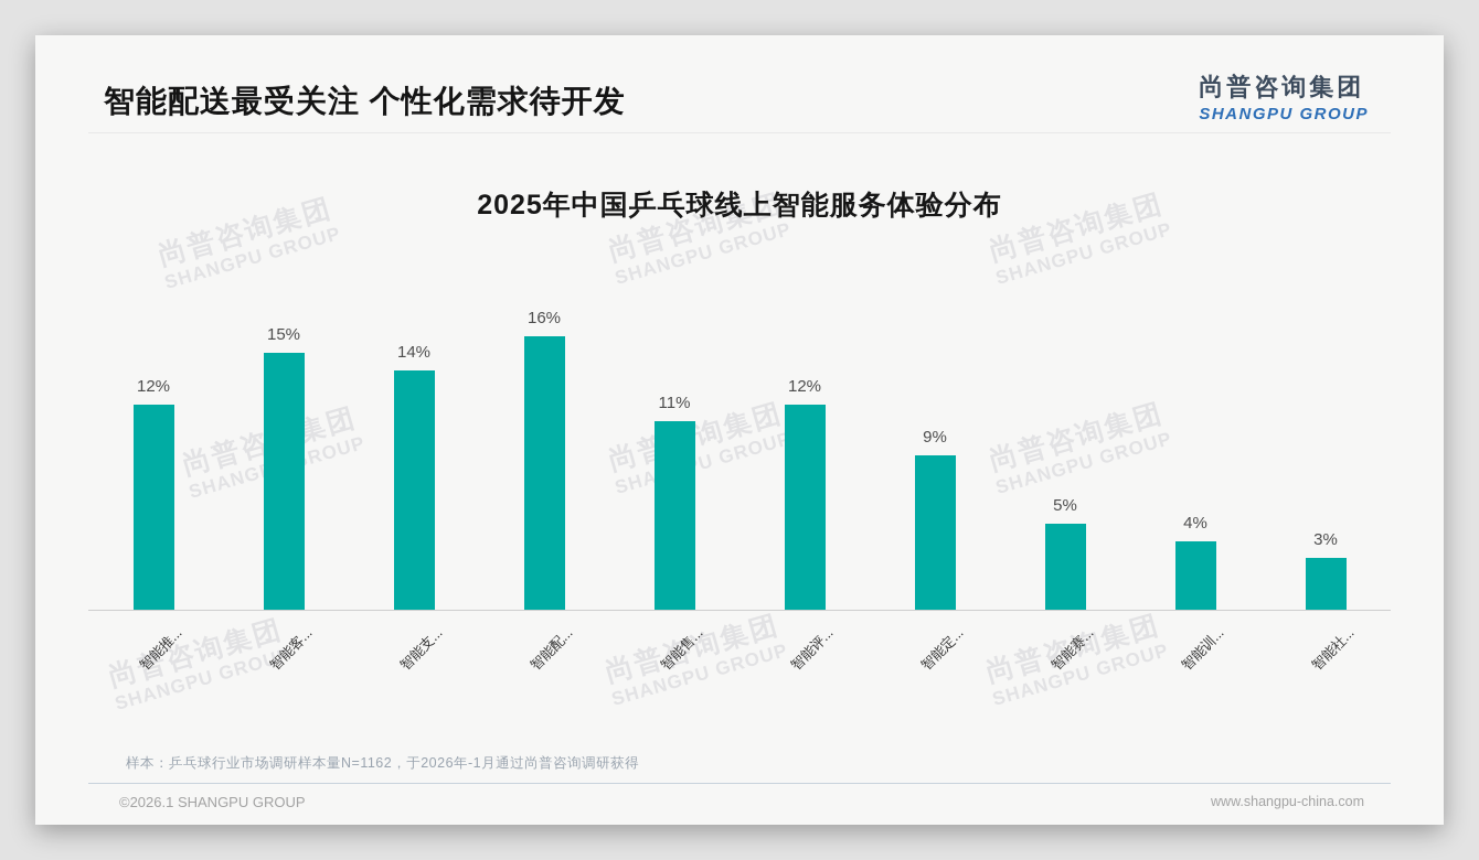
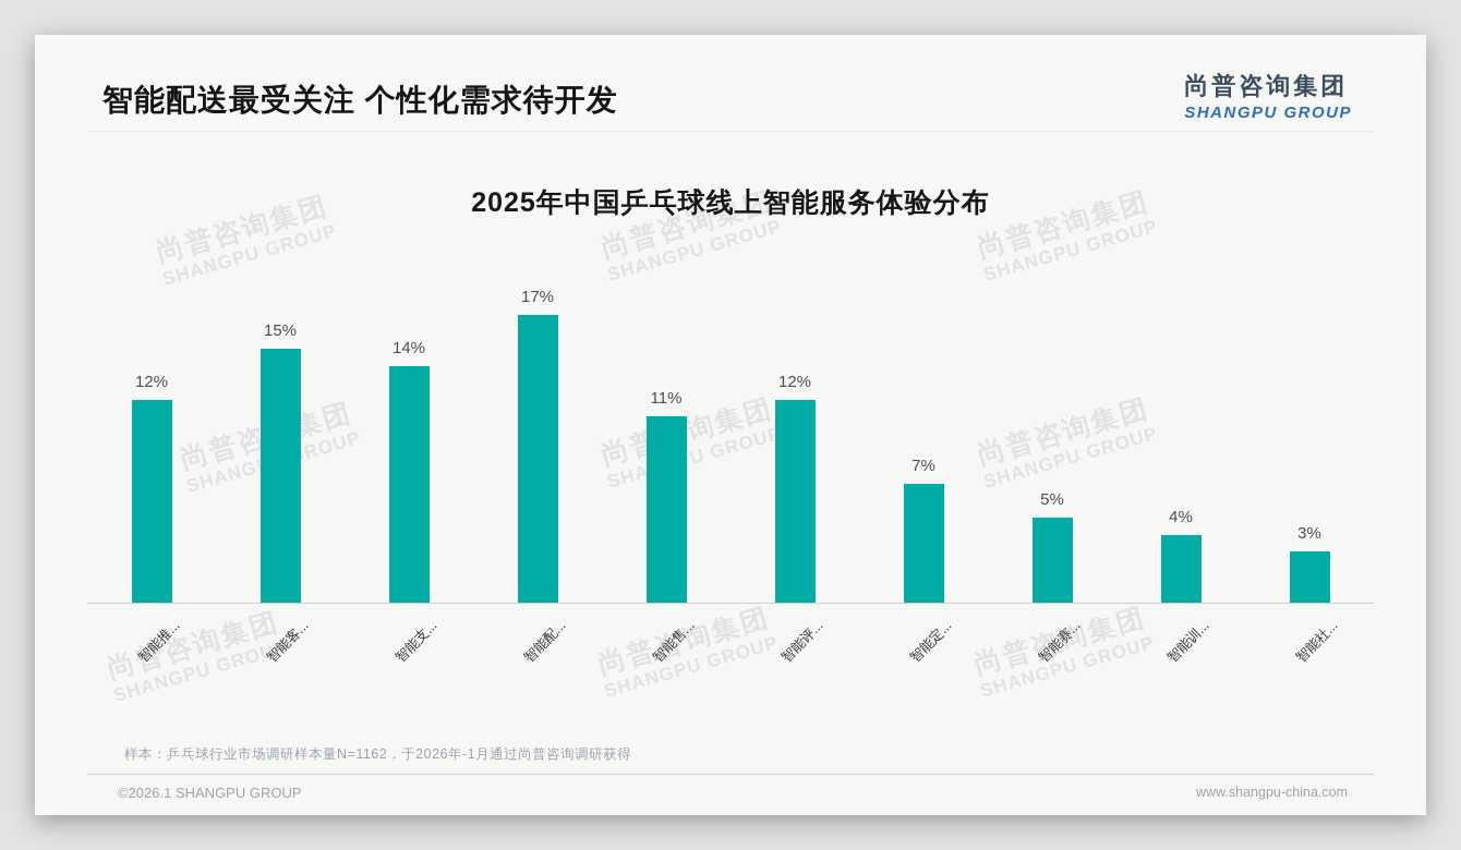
智能配...: 16% -> 17%
智能定...: 9% -> 7%
